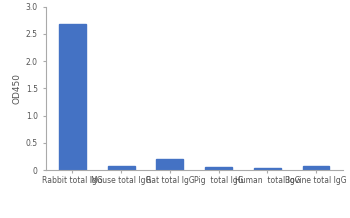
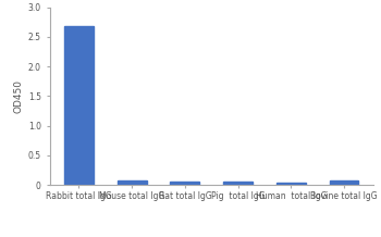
Rat total IgG: 0.20 -> 0.06
